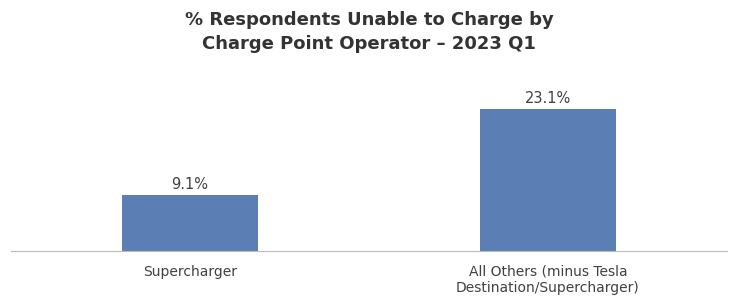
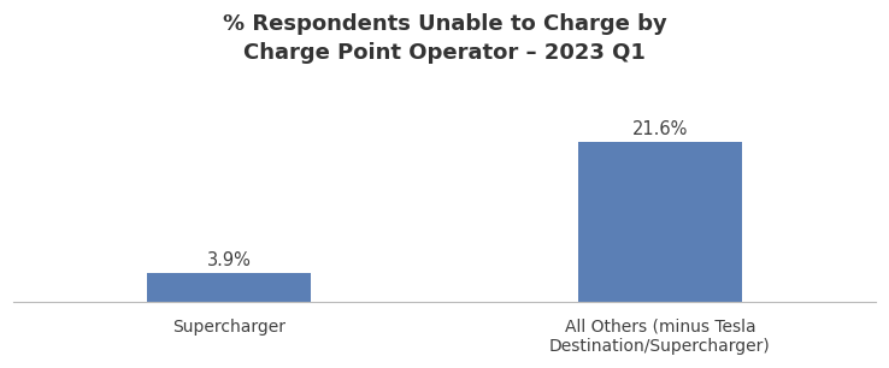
Supercharger: 9.1% -> 3.9%
All Others (minus Tesla Destination/Supercharger): 23.1% -> 21.6%
